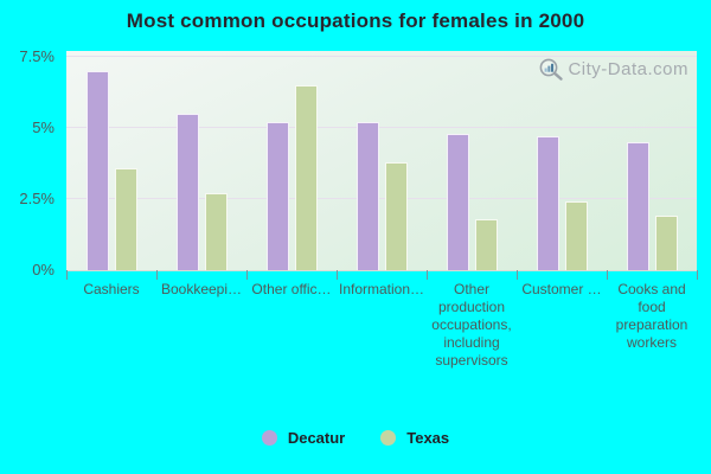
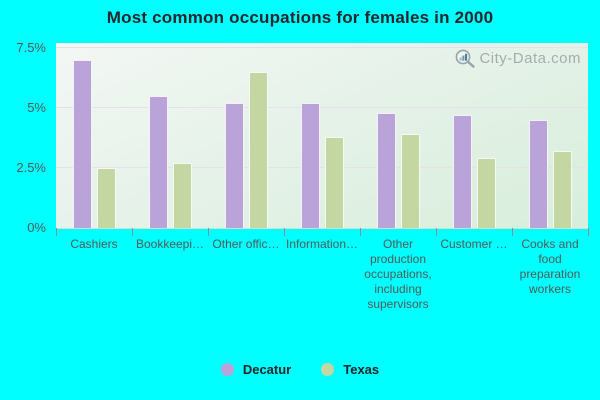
Texas/Cashiers: 3.6% -> 2.5%
Texas/Other production occupations, including supervisors: 1.8% -> 3.9%
Texas/Customer …: 2.4% -> 2.9%
Texas/Cooks and food preparation workers: 1.9% -> 3.2%
